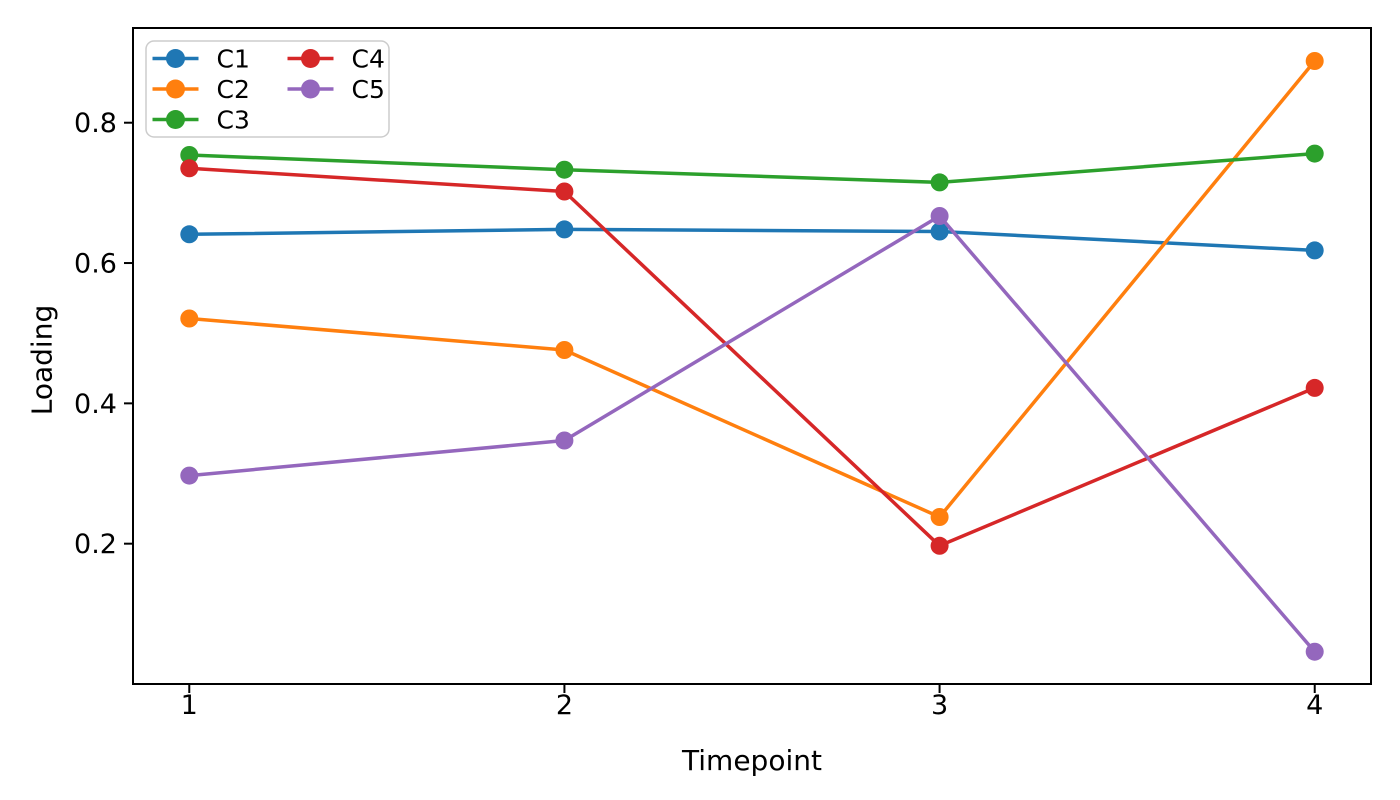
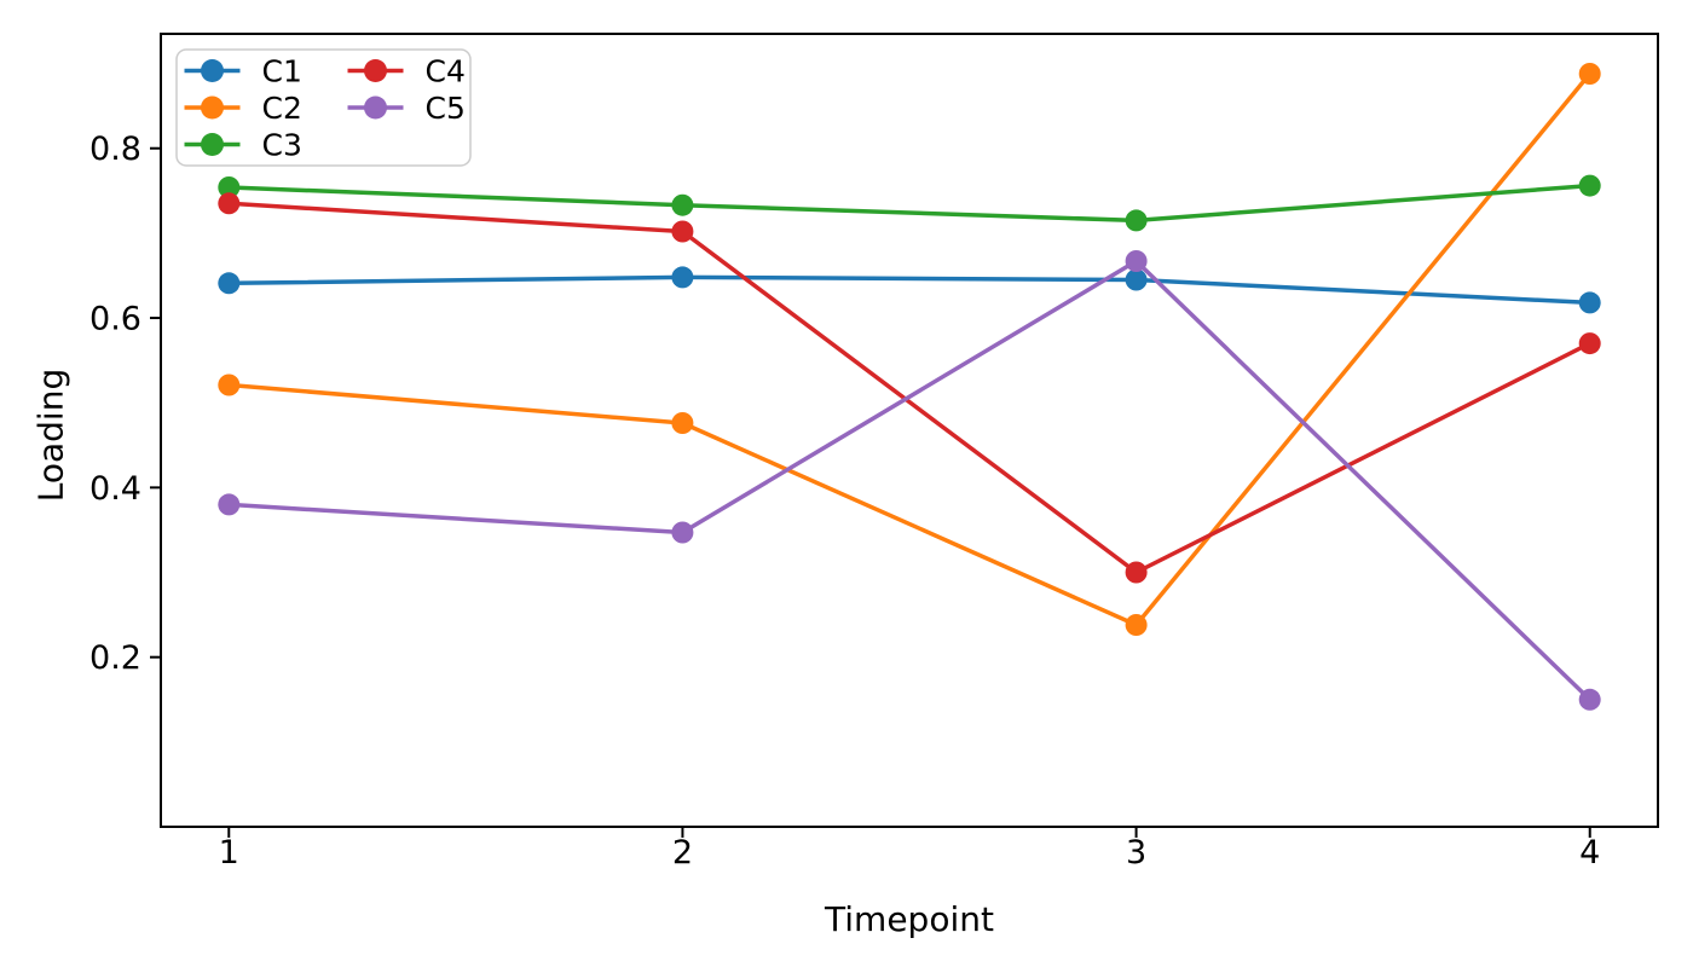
C5/1: 0.30 -> 0.38
C4/3: 0.20 -> 0.30
C4/4: 0.42 -> 0.57
C5/4: 0.05 -> 0.15
